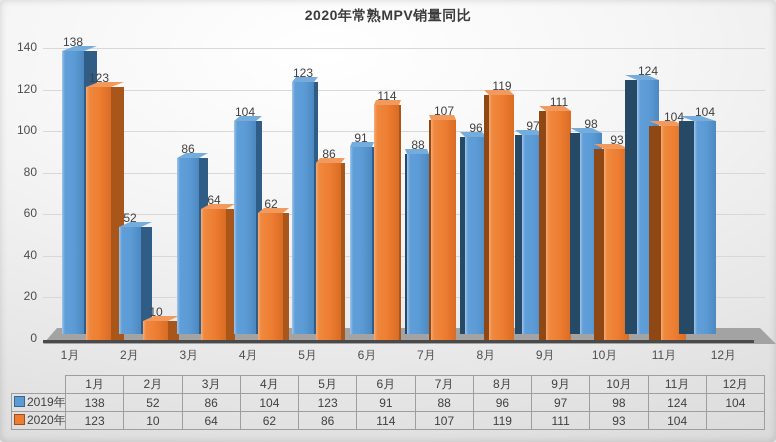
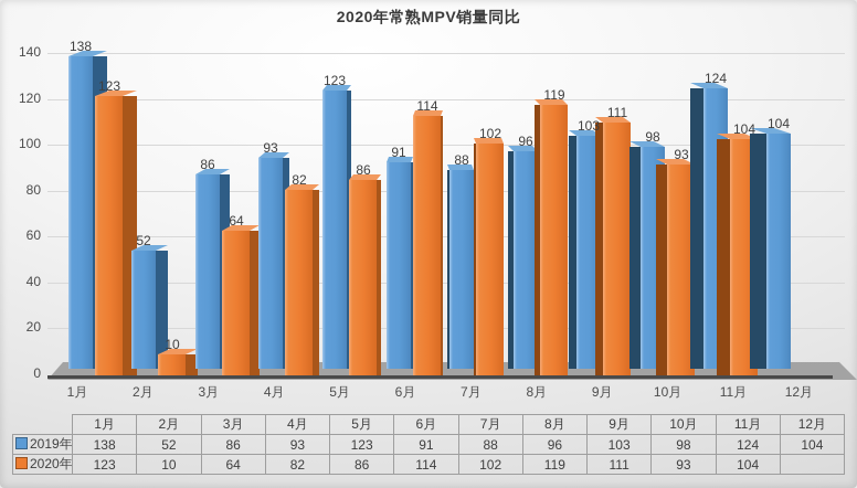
2019年/4月: 104 -> 93
2020年/4月: 62 -> 82
2020年/7月: 107 -> 102
2019年/9月: 97 -> 103
